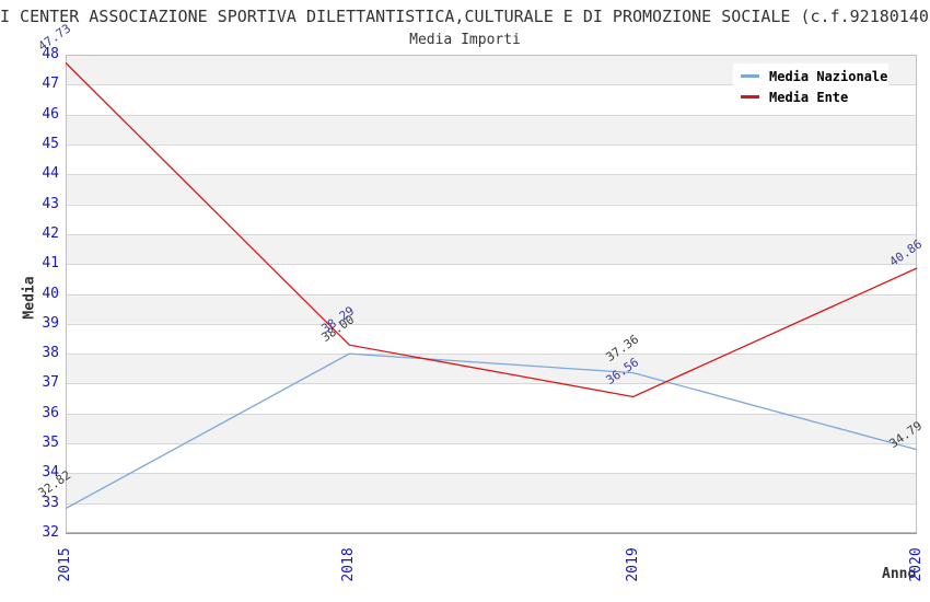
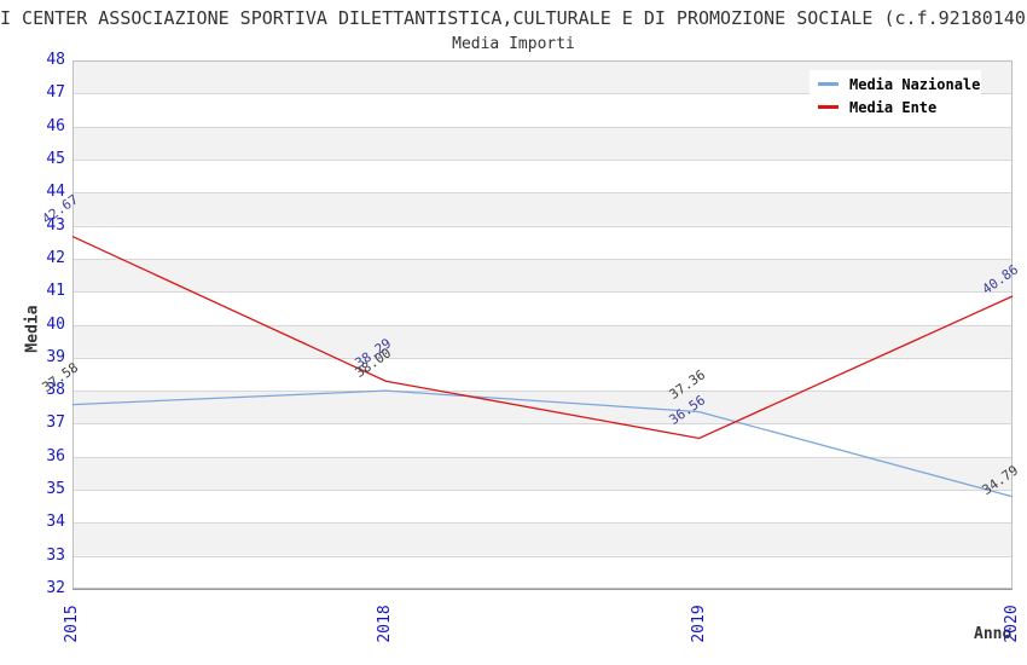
Media Nazionale/2015: 32.82 -> 37.58
Media Ente/2015: 47.73 -> 42.67
